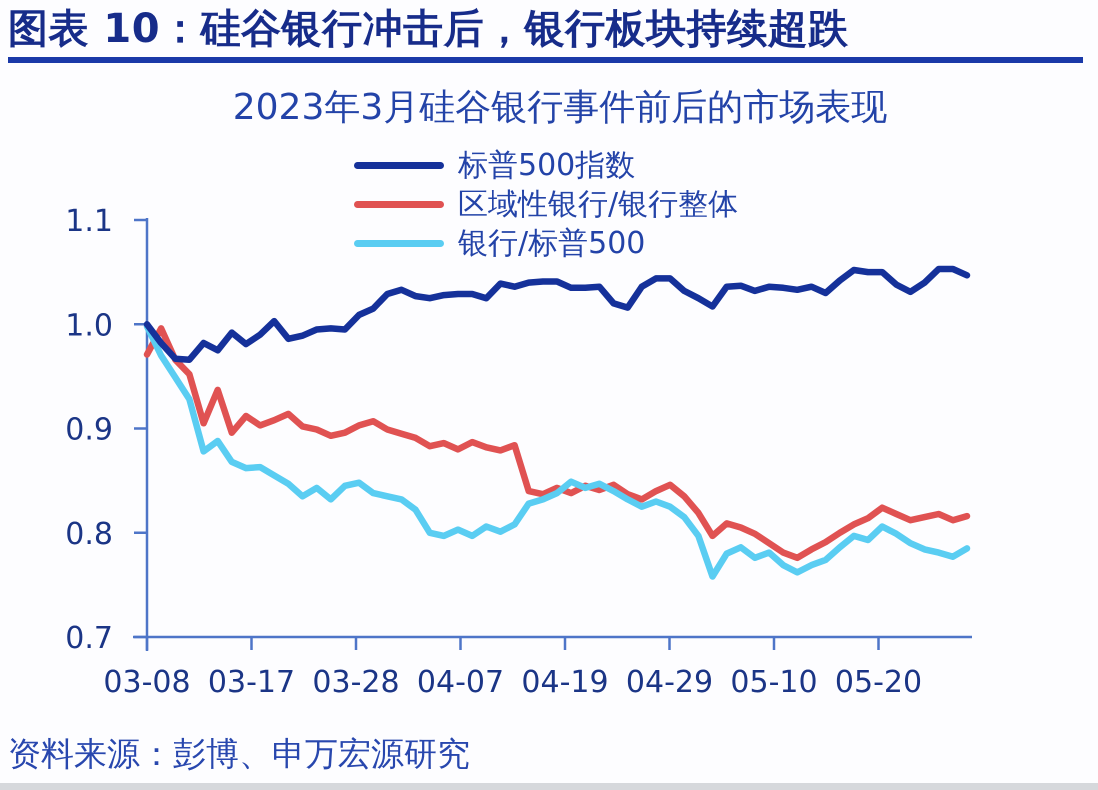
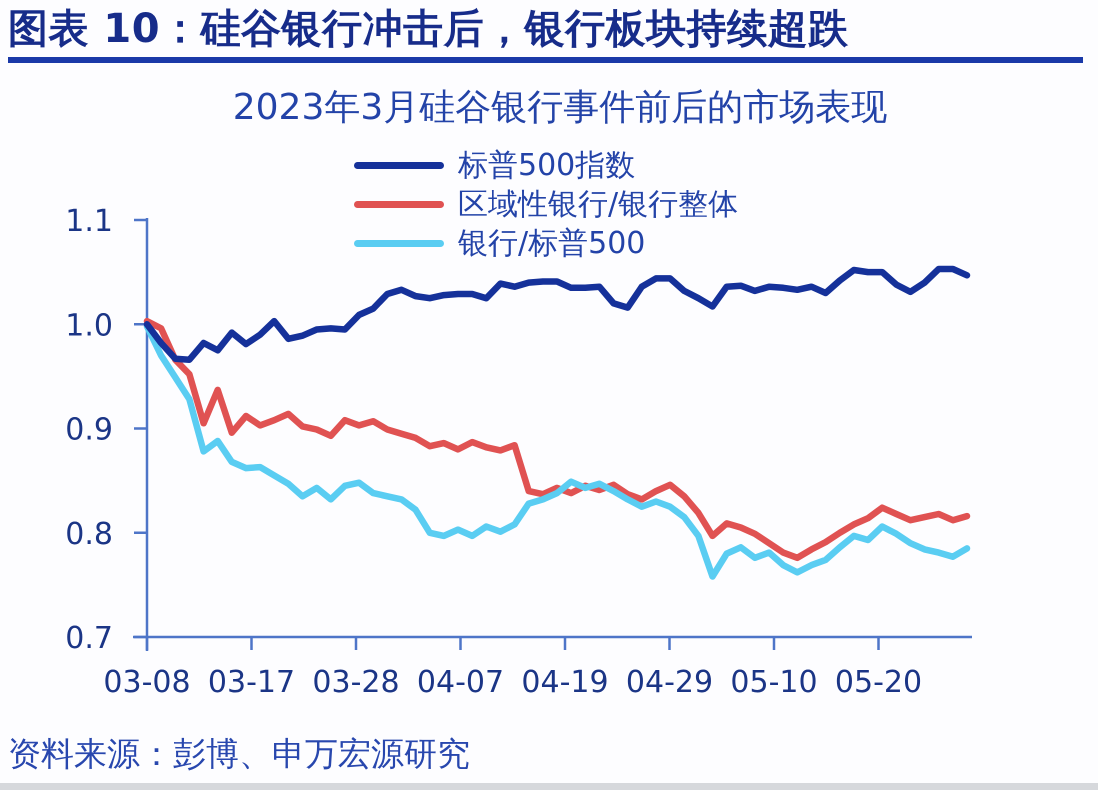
区域性银行/银行整体/03-08: 0.971 -> 1.003
区域性银行/银行整体/03-28: 0.896 -> 0.908
